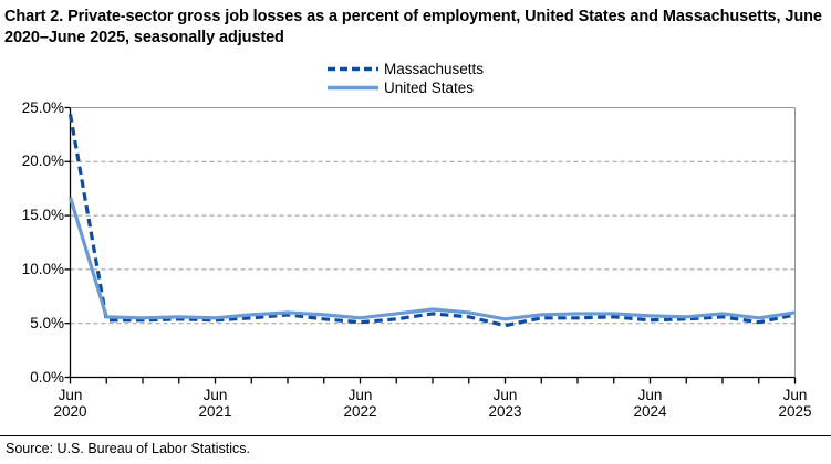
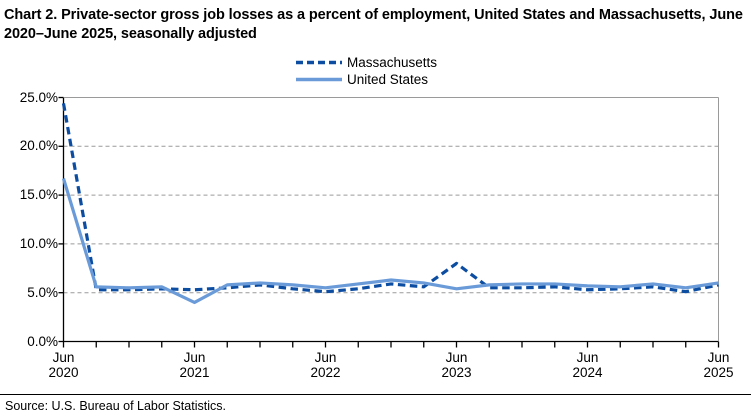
United States/Jun 2021: 6% -> 4%
Massachusetts/Jun 2023: 5% -> 8%
